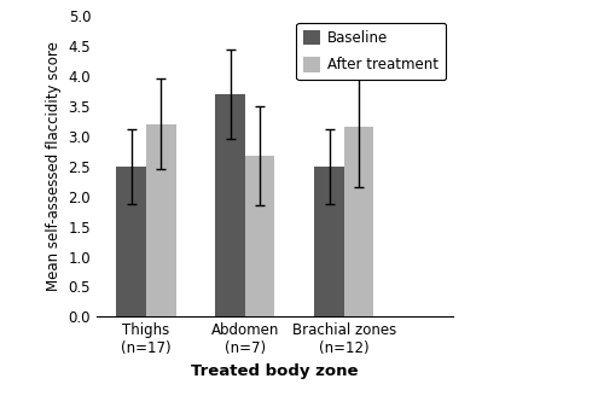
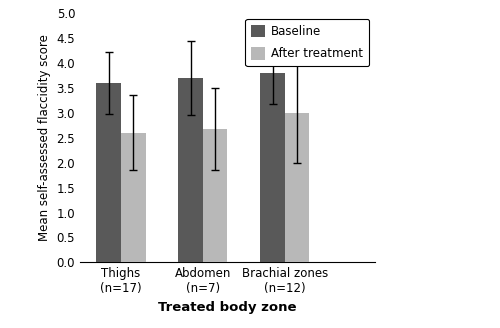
Baseline/Thighs (n=17): 2.5 -> 3.6
After treatment/Thighs (n=17): 3.20 -> 2.60
Baseline/Brachial zones (n=12): 2.5 -> 3.8
After treatment/Brachial zones (n=12): 3.15 -> 3.00
